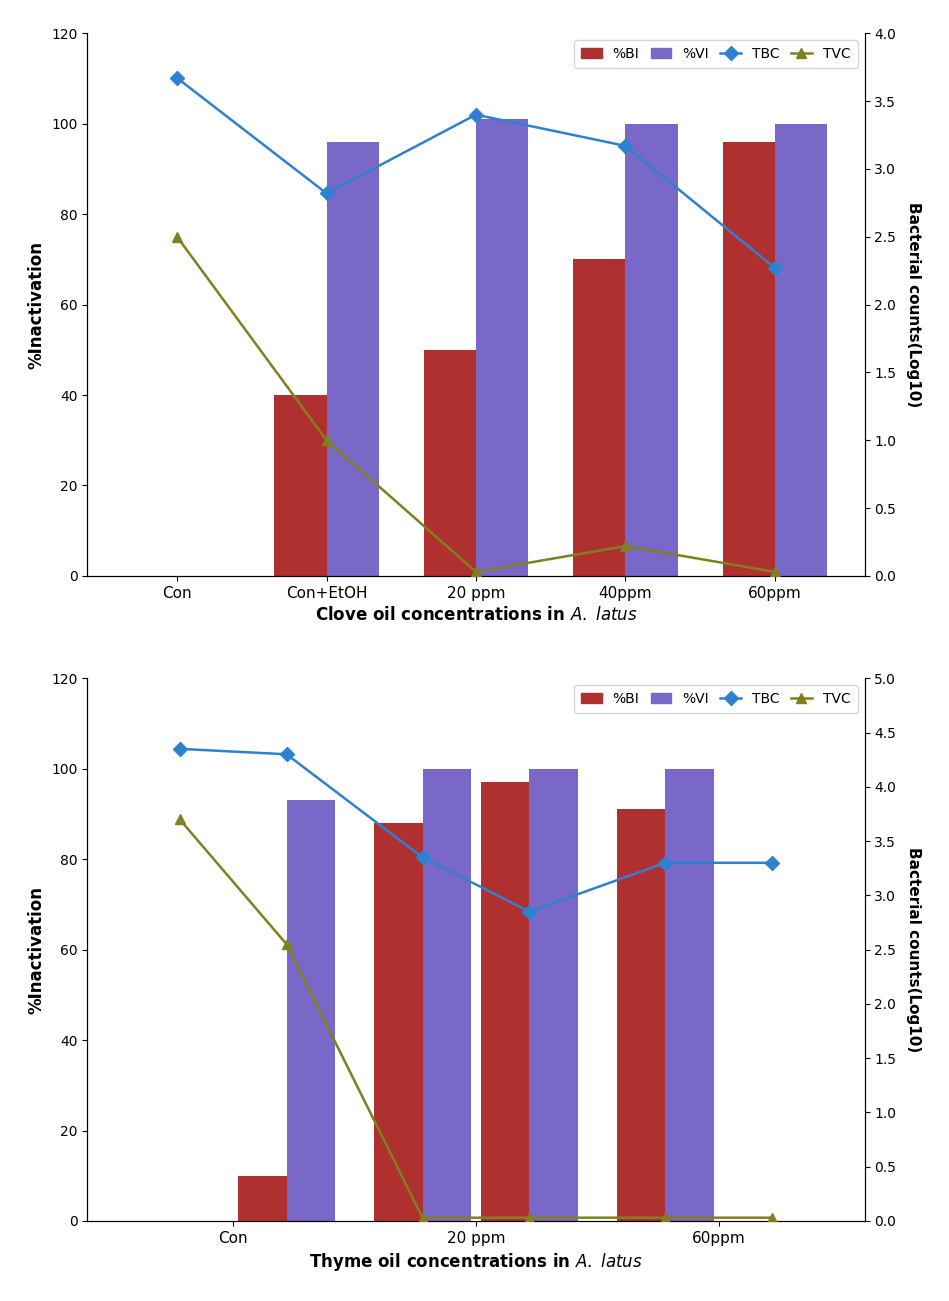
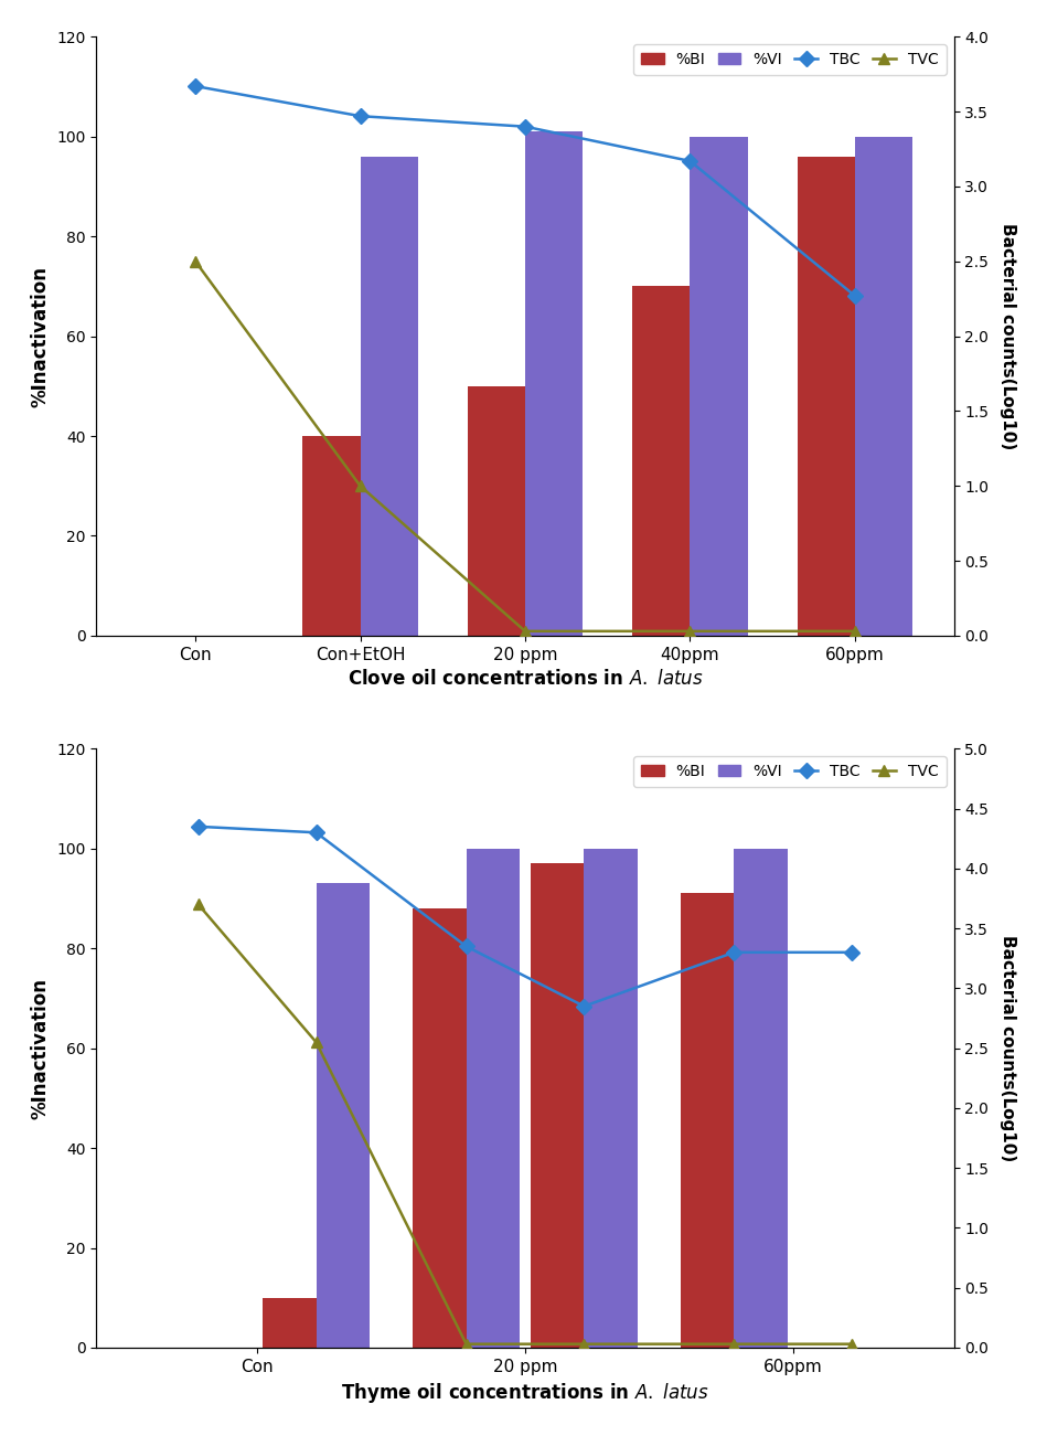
TBC/Con+EtOH: 2.82 -> 3.47
TVC/40ppm: 0.22 -> 0.03
